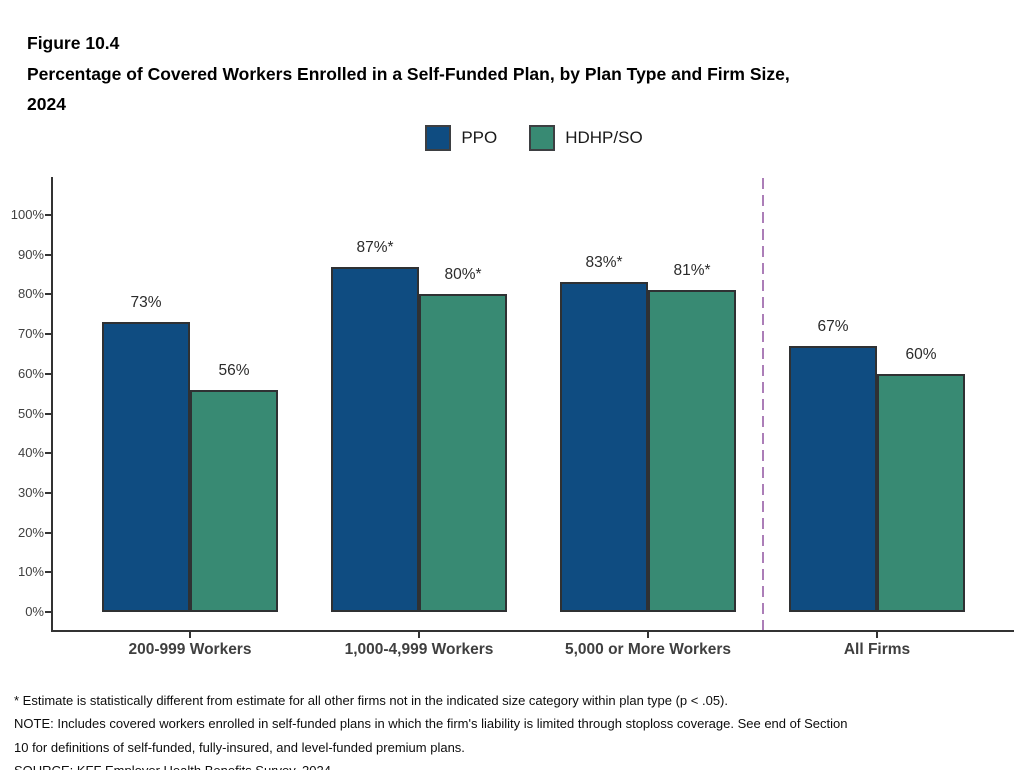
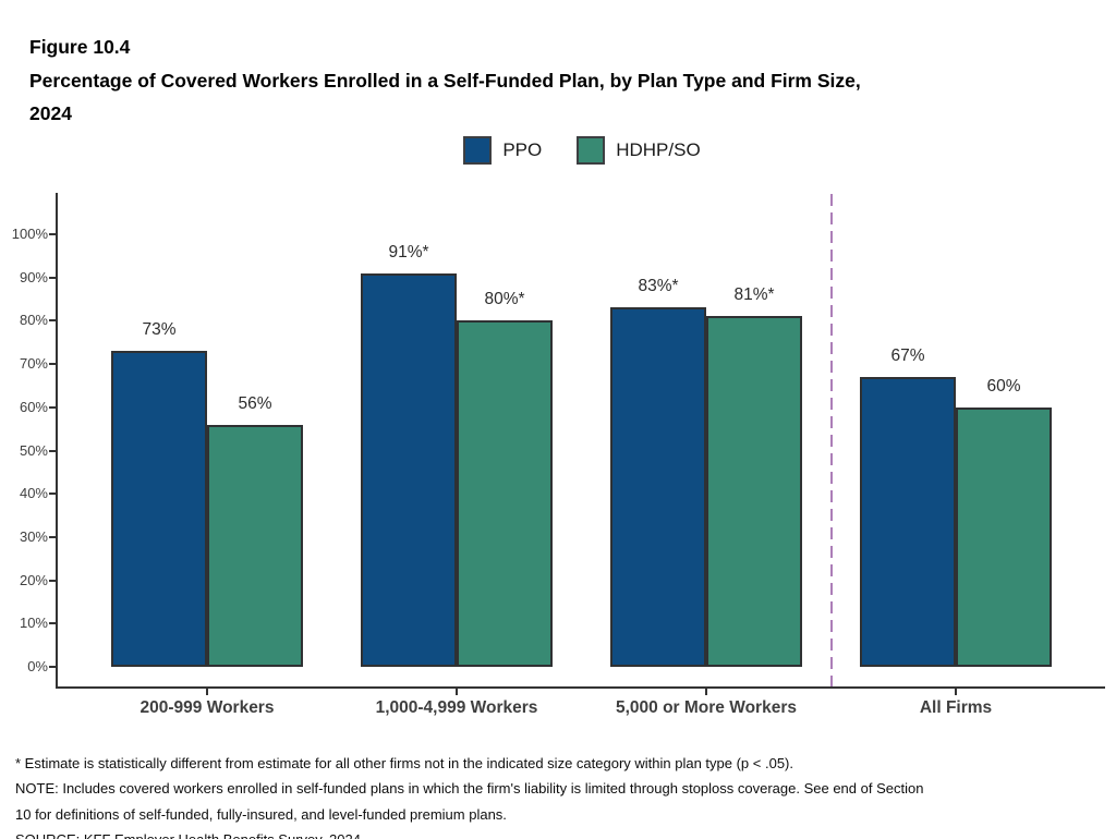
PPO/1,000-4,999 Workers: 87 -> 91
